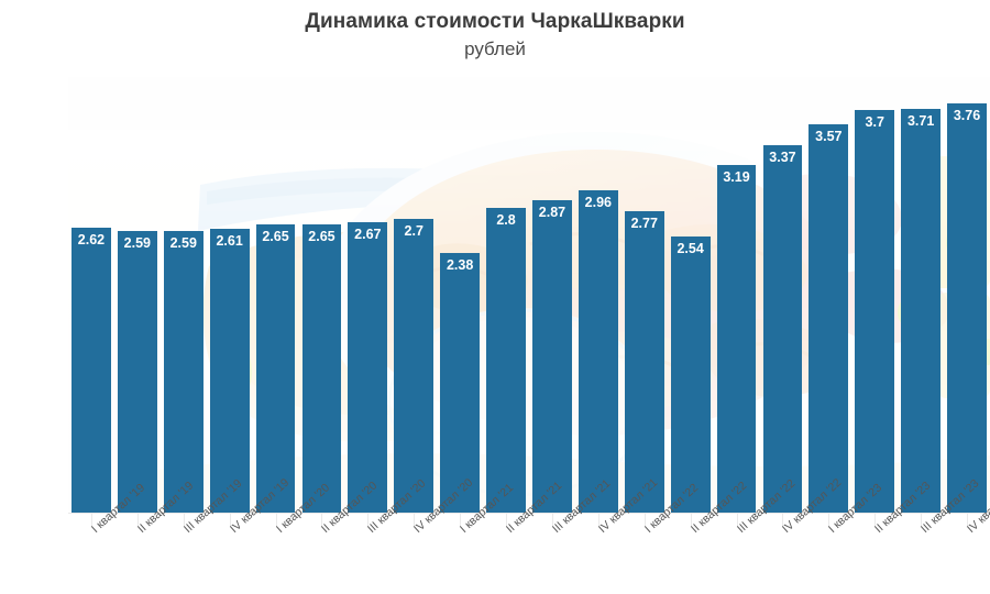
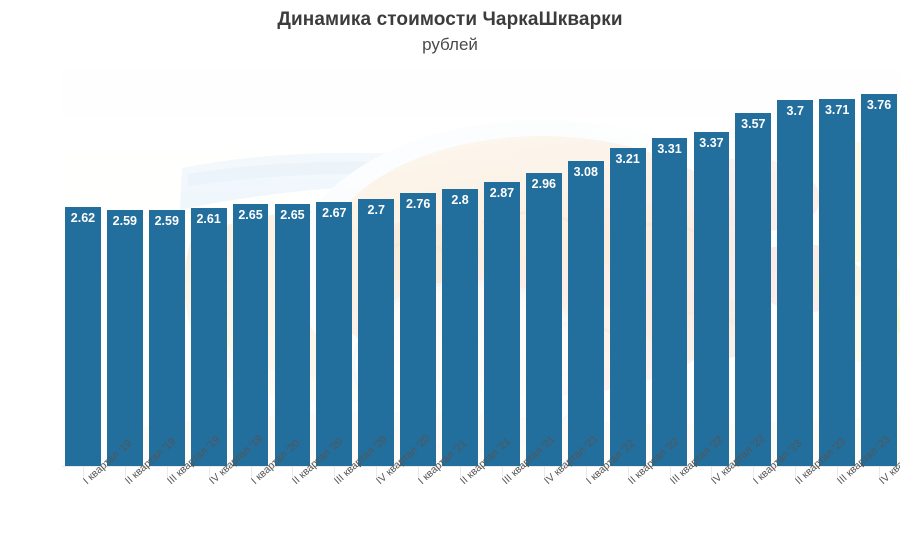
I квартал '21: 2.38 -> 2.76
I квартал '22: 2.77 -> 3.08
II квартал '22: 2.54 -> 3.21
III квартал '22: 3.19 -> 3.31
